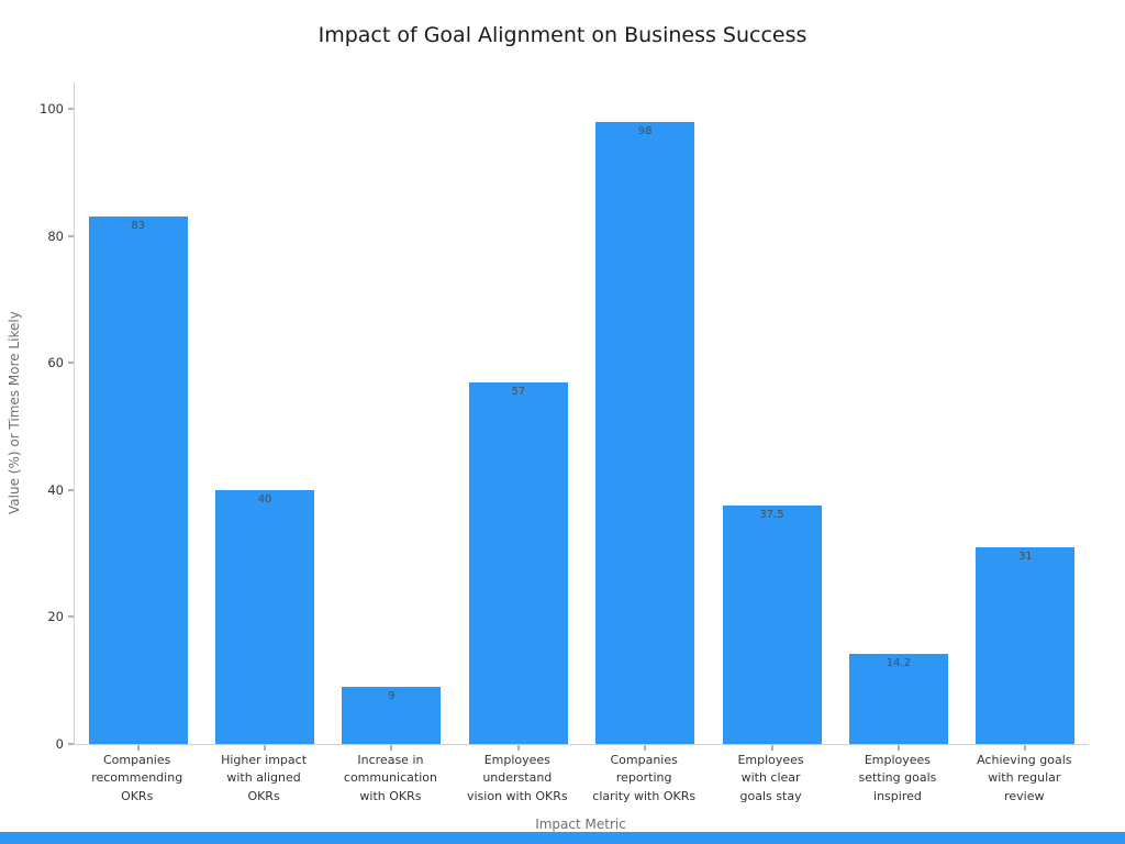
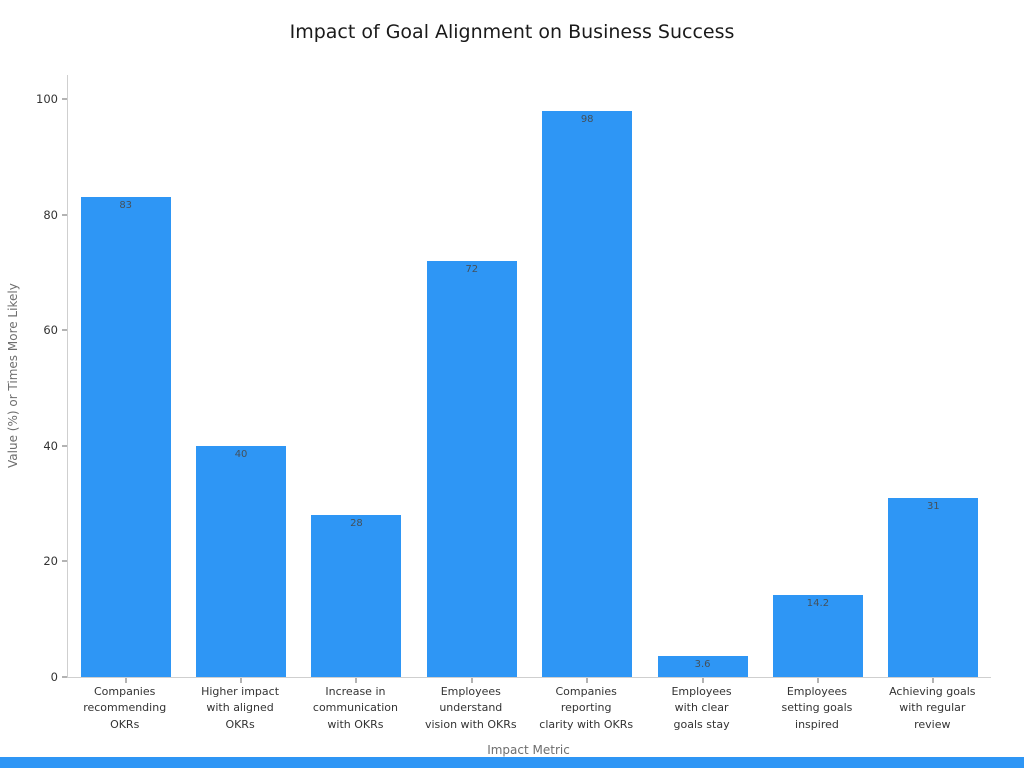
Increase in communication with OKRs: 9 -> 28
Employees understand vision with OKRs: 57 -> 72
Employees with clear goals stay: 37.5 -> 3.6
